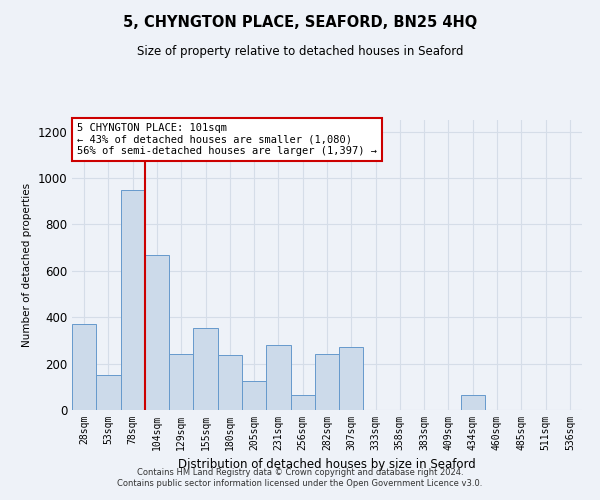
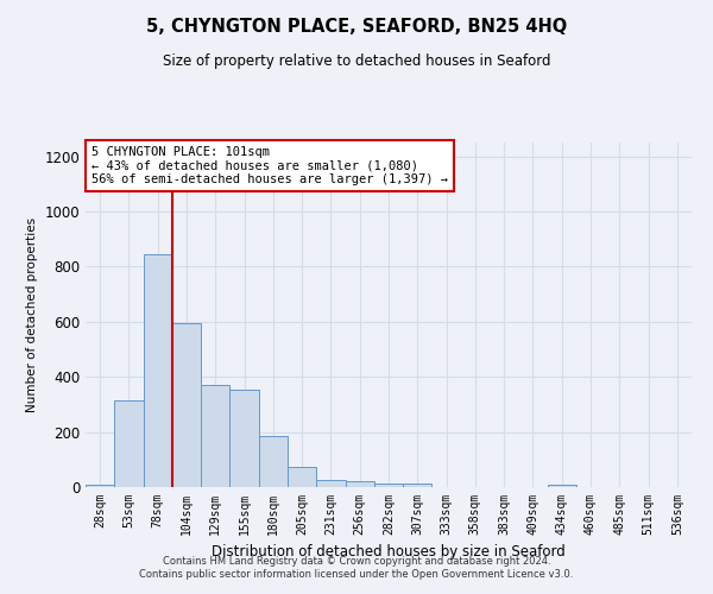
28sqm: 370 -> 10
53sqm: 150 -> 315
78sqm: 950 -> 845
104sqm: 670 -> 595
129sqm: 240 -> 370
180sqm: 235 -> 185
205sqm: 125 -> 75
231sqm: 280 -> 25
256sqm: 65 -> 20
282sqm: 240 -> 15
307sqm: 270 -> 15
434sqm: 65 -> 10
